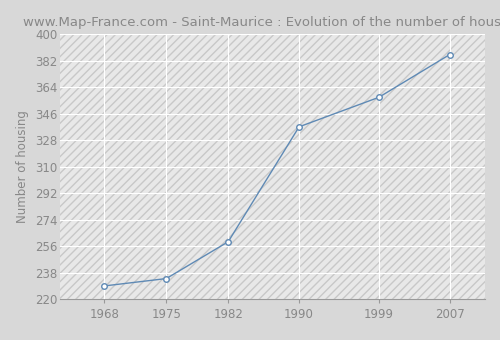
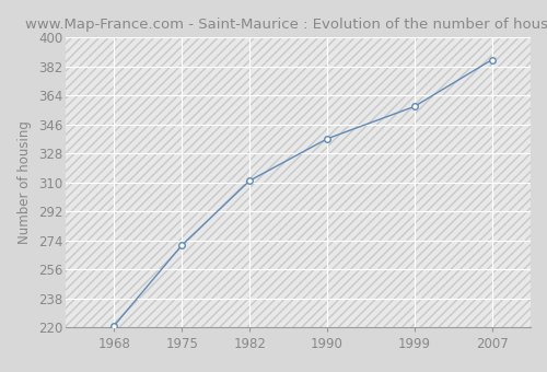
1968: 229 -> 221
1975: 234 -> 271
1982: 259 -> 311
